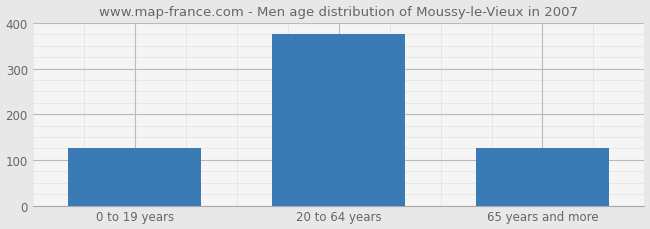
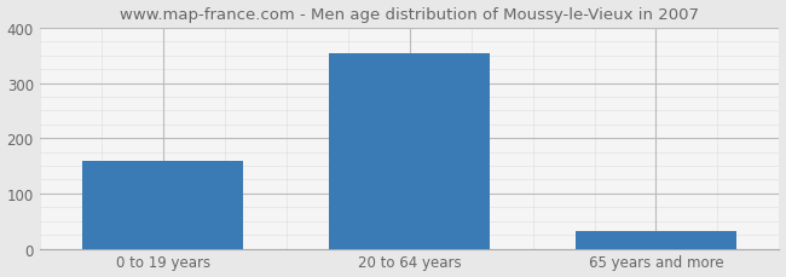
0 to 19 years: 125 -> 160
20 to 64 years: 375 -> 353
65 years and more: 125 -> 33
